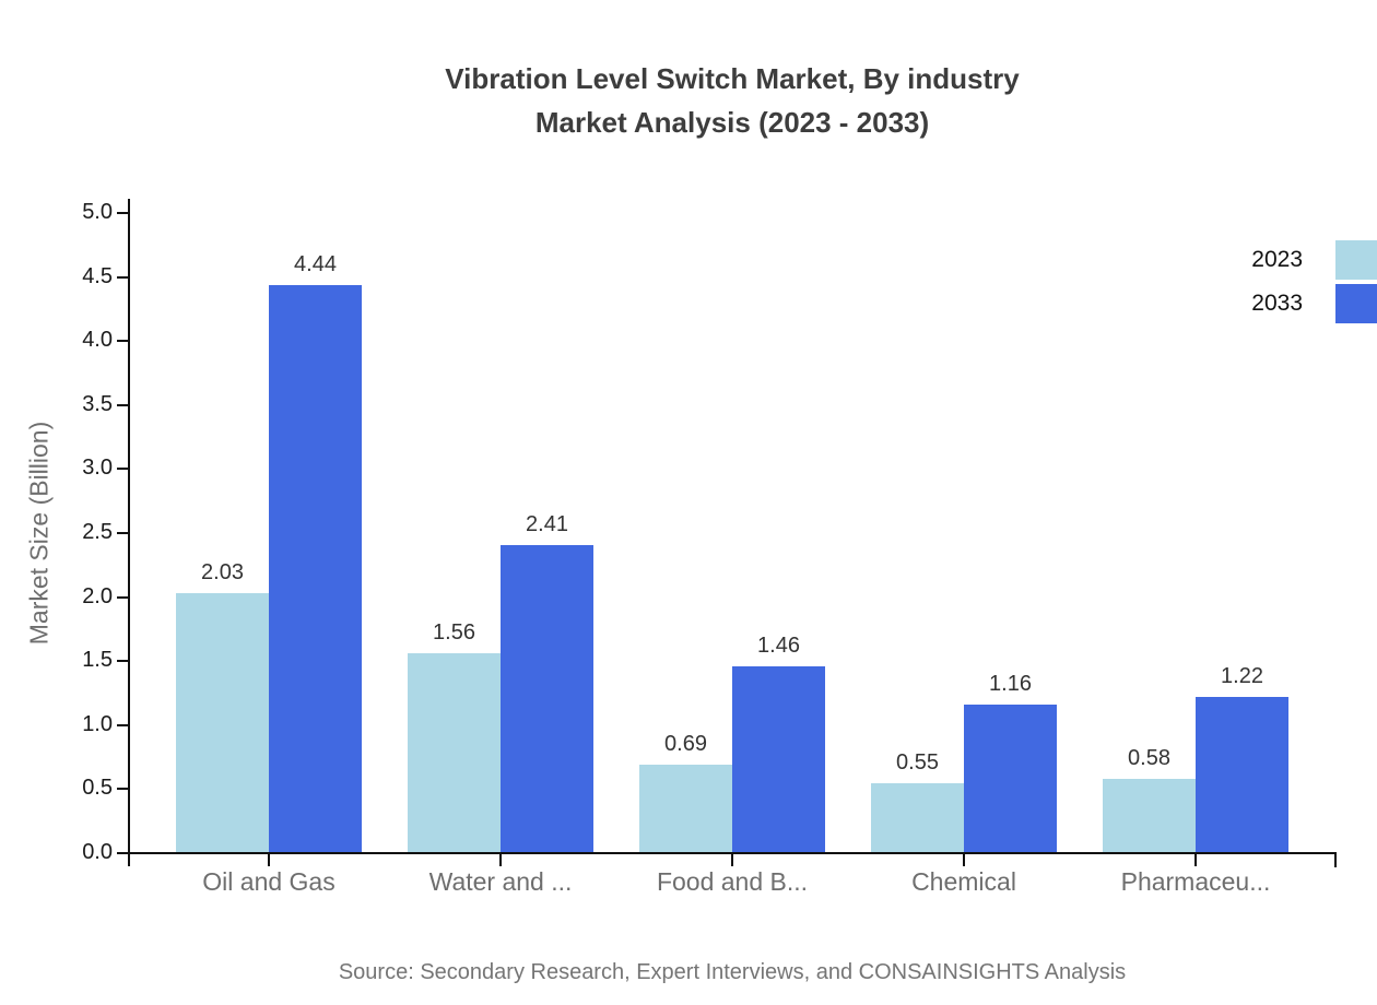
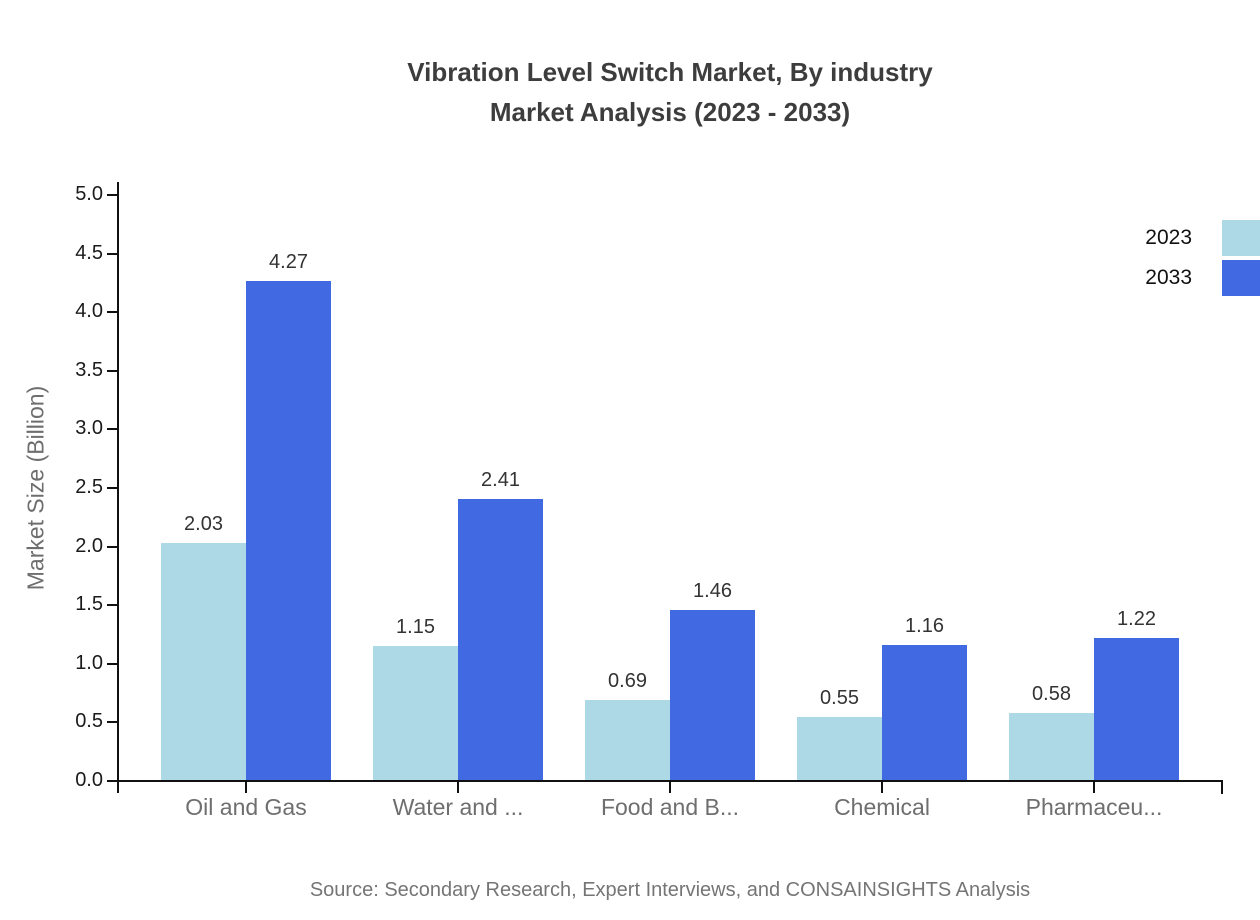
2033/Oil and Gas: 4.44 -> 4.27
2023/Water and ...: 1.56 -> 1.15
